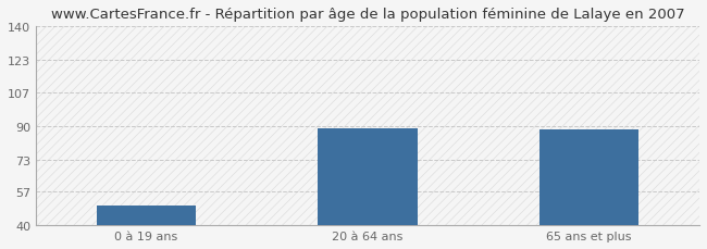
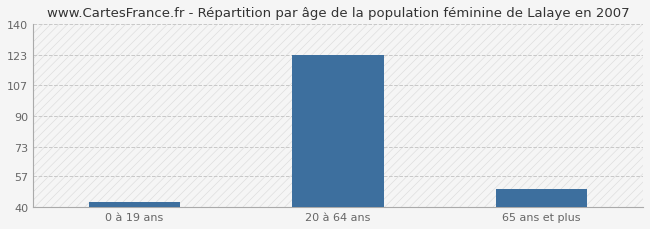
0 à 19 ans: 50 -> 43
20 à 64 ans: 89 -> 123
65 ans et plus: 88 -> 50
